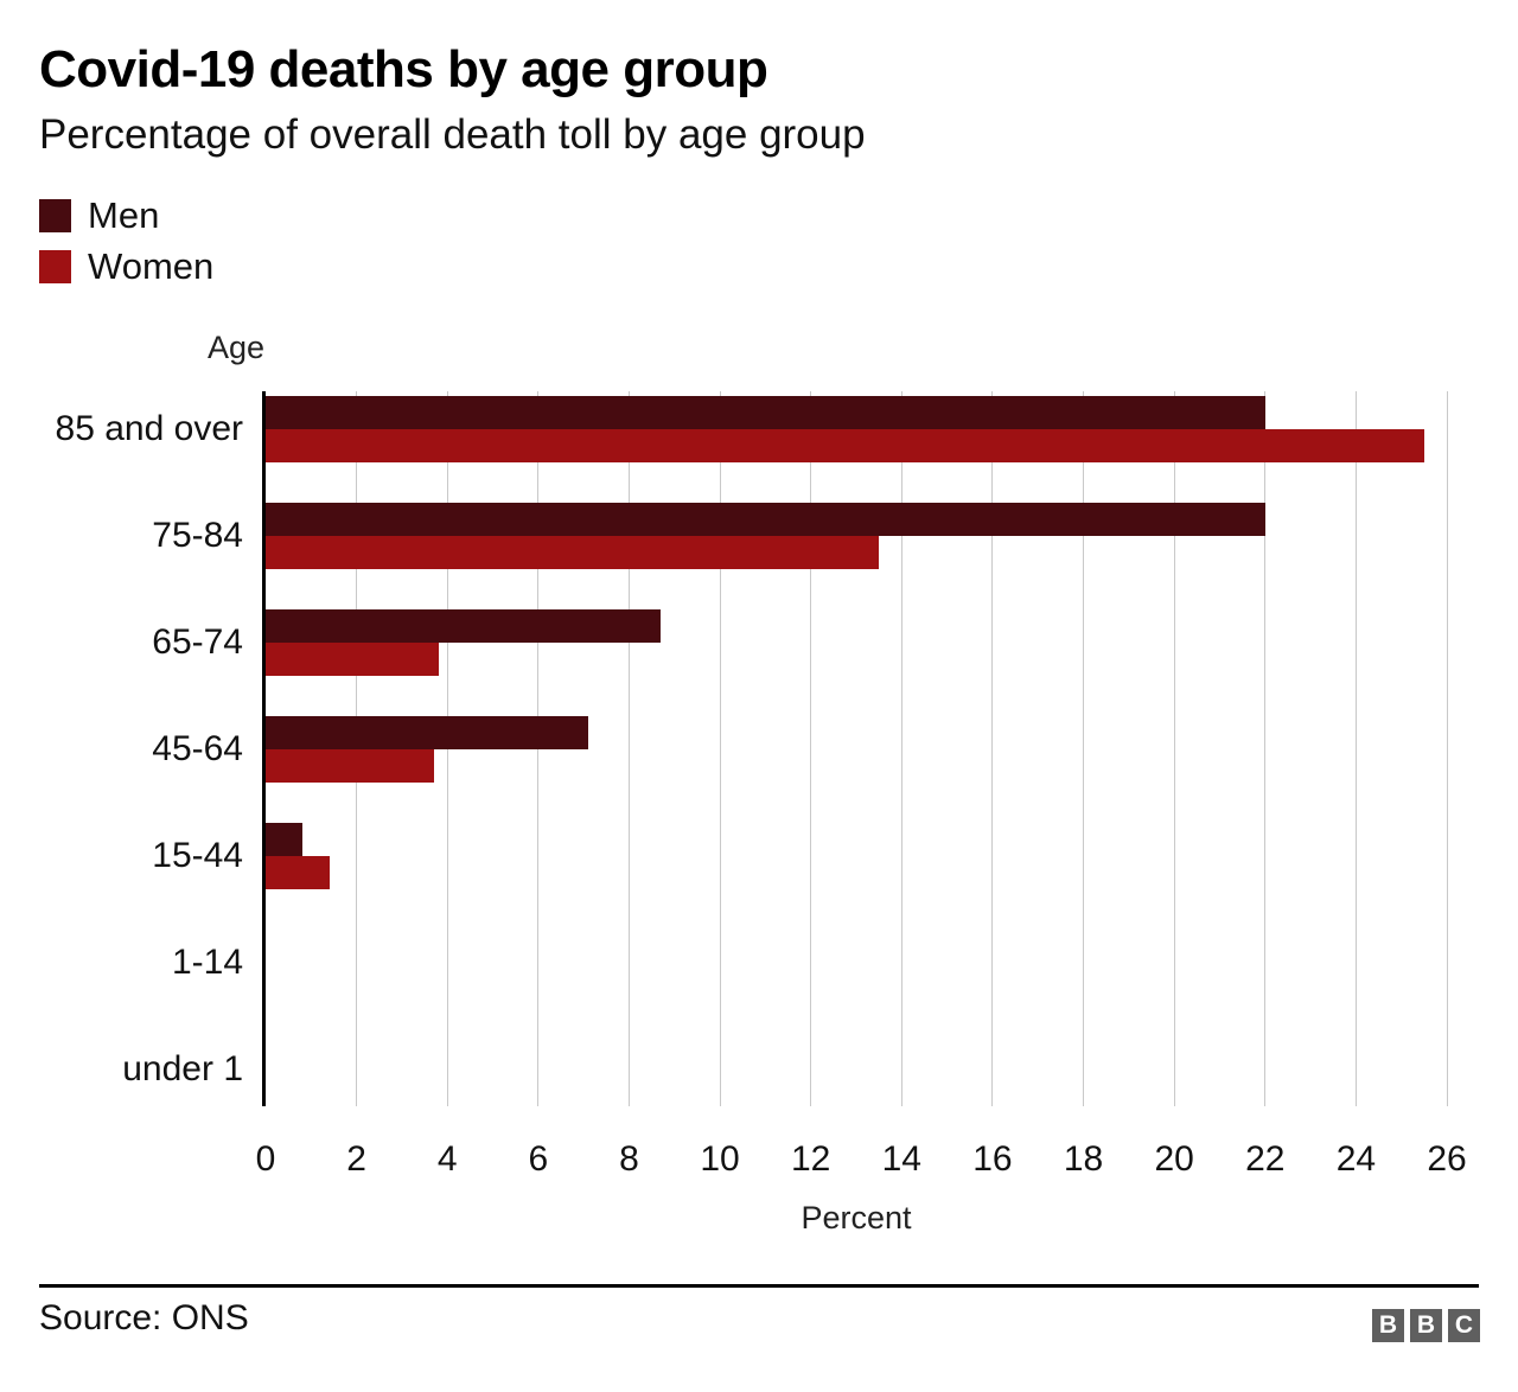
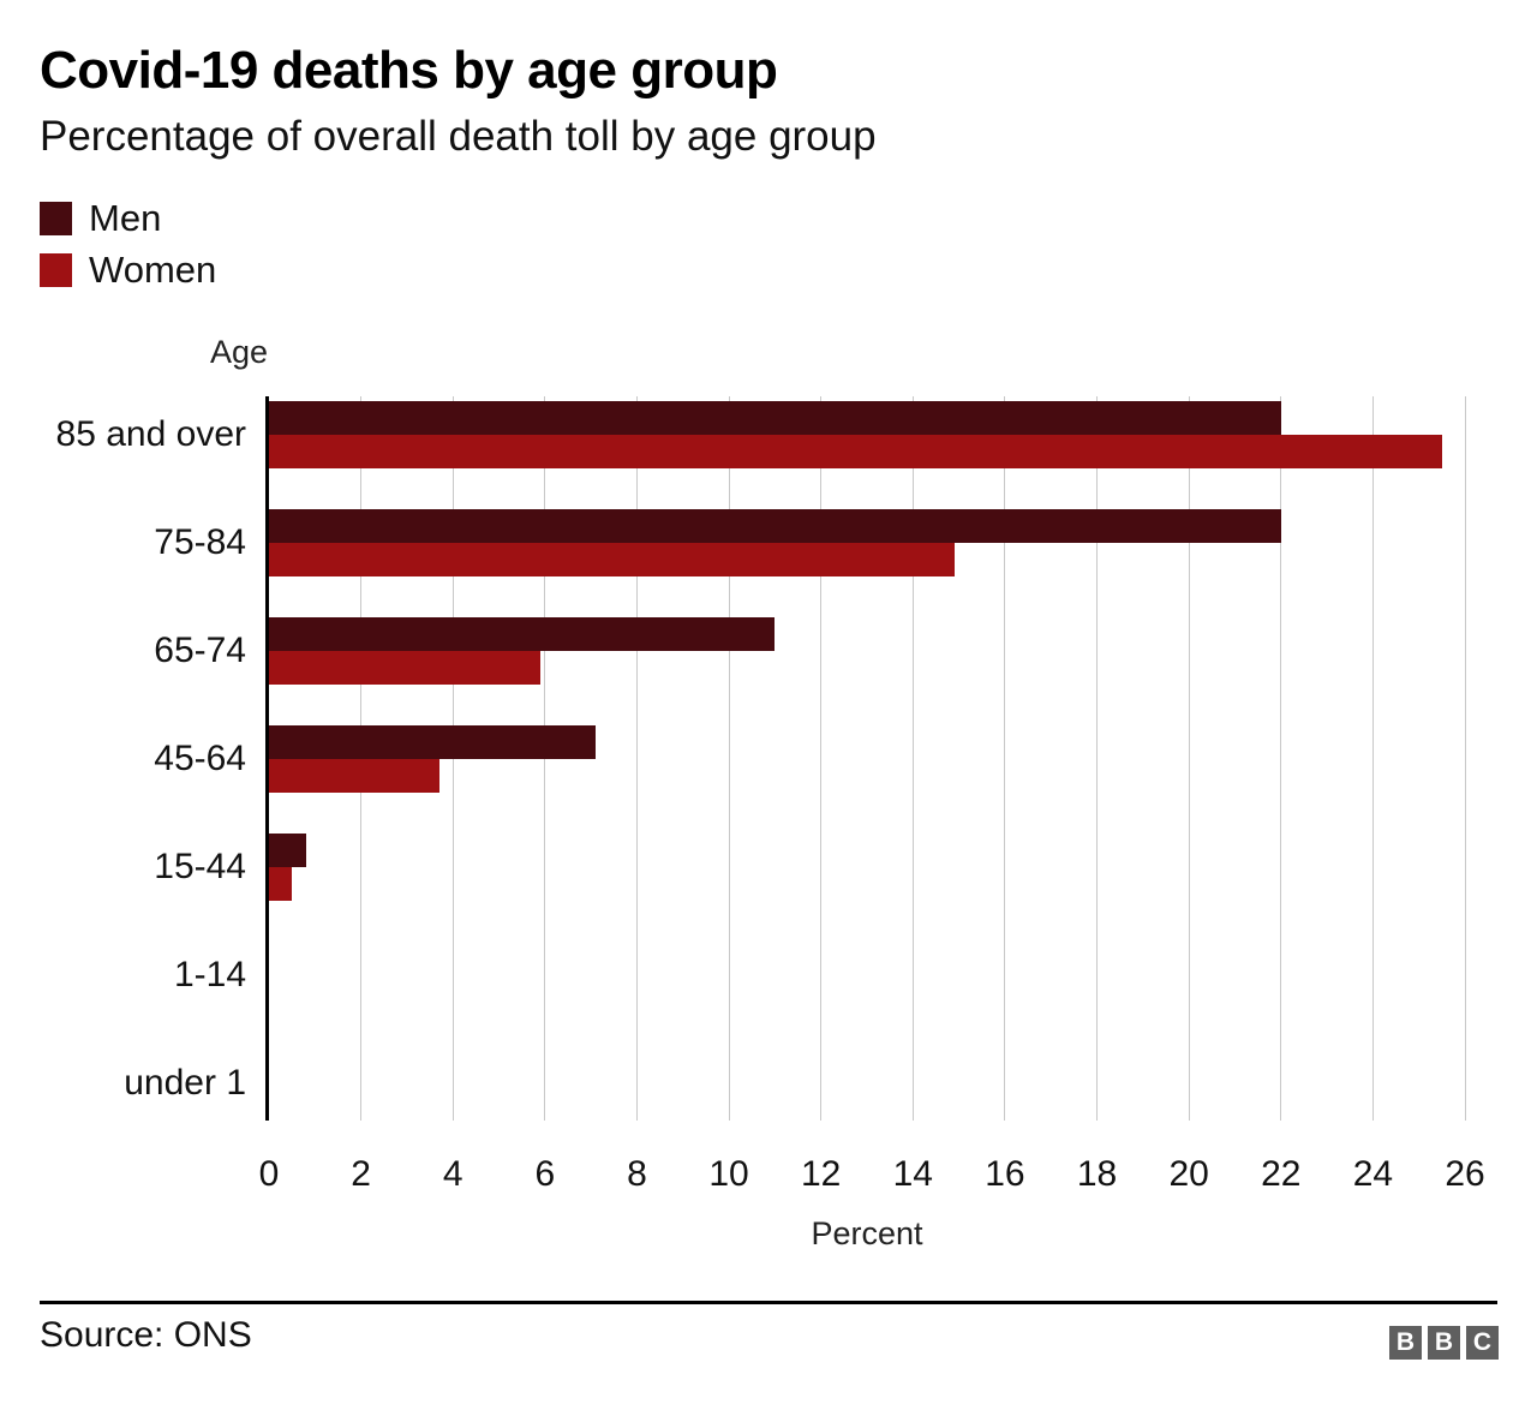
Women/75-84: 13.5 -> 14.9
Men/65-74: 8.7 -> 11.0
Women/65-74: 3.8 -> 5.9
Women/15-44: 1.4 -> 0.5
